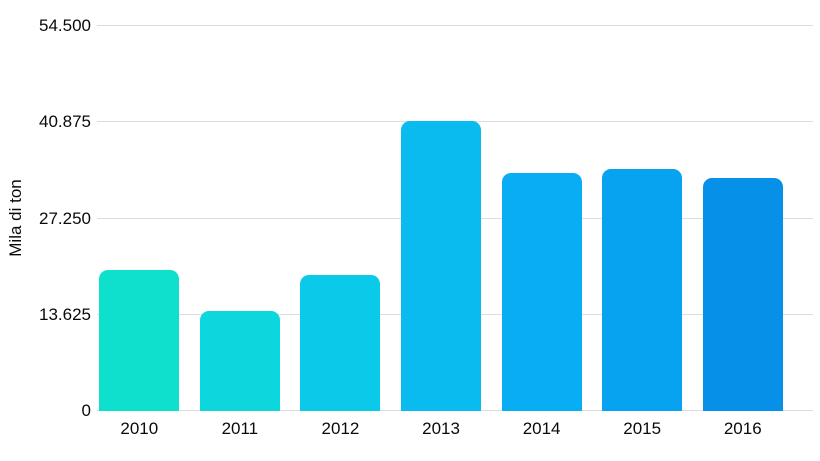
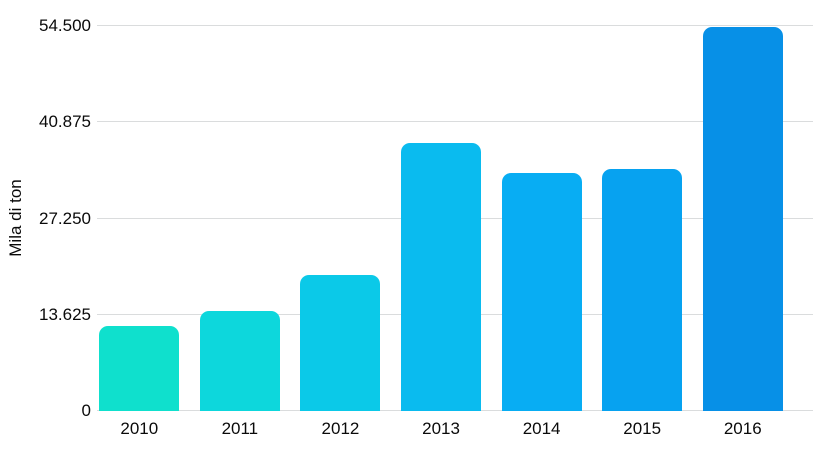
2010: 20000 -> 12000
2013: 41000 -> 38000
2016: 33000 -> 54000
